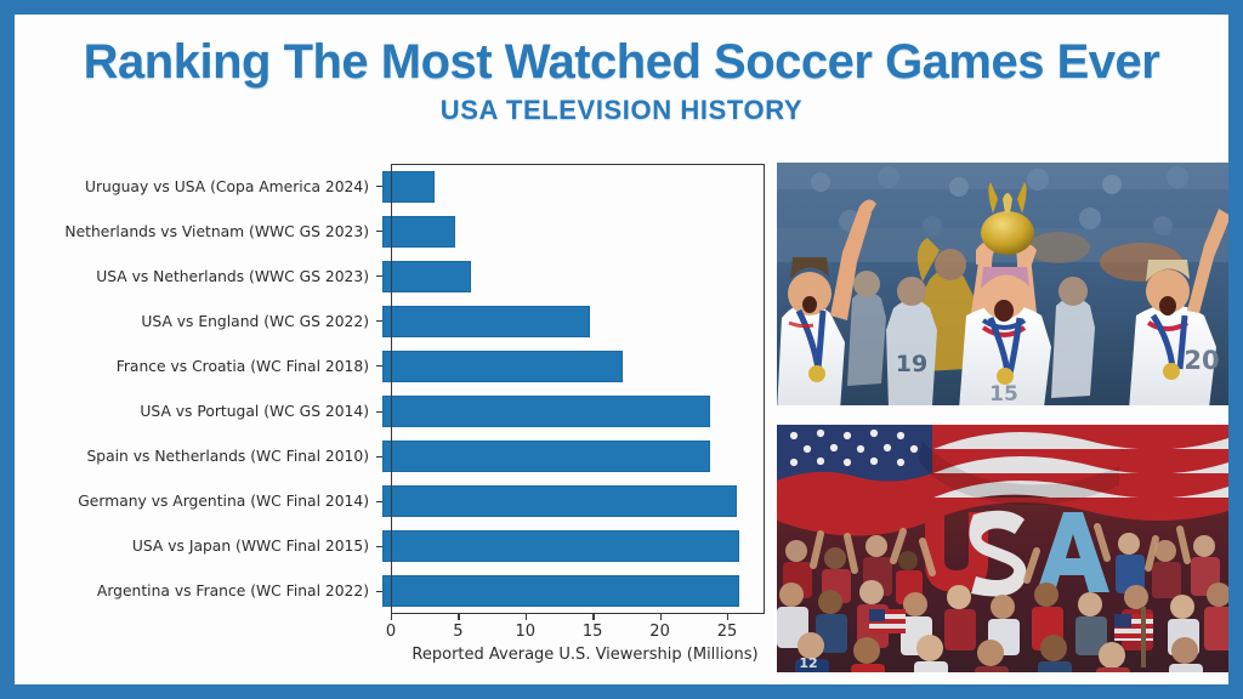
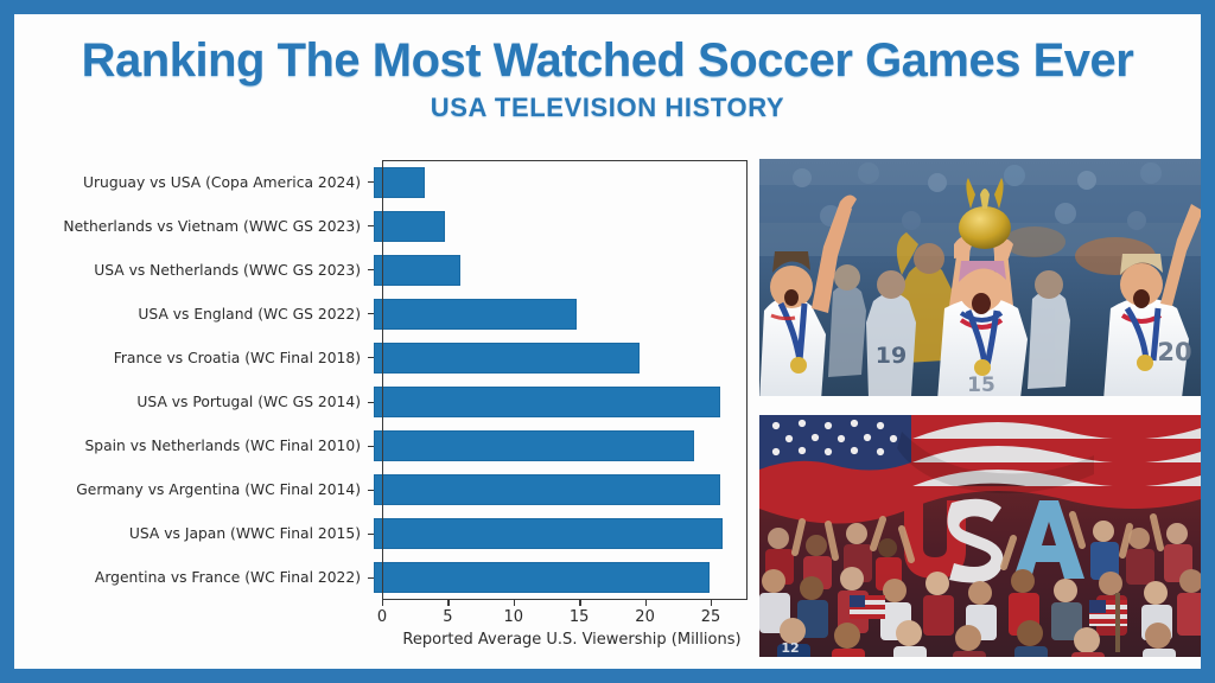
France vs Croatia (WC Final 2018): 17.9 -> 20.2
USA vs Portugal (WC GS 2014): 24.4 -> 26.4
Argentina vs France (WC Final 2022): 26.5 -> 25.5
